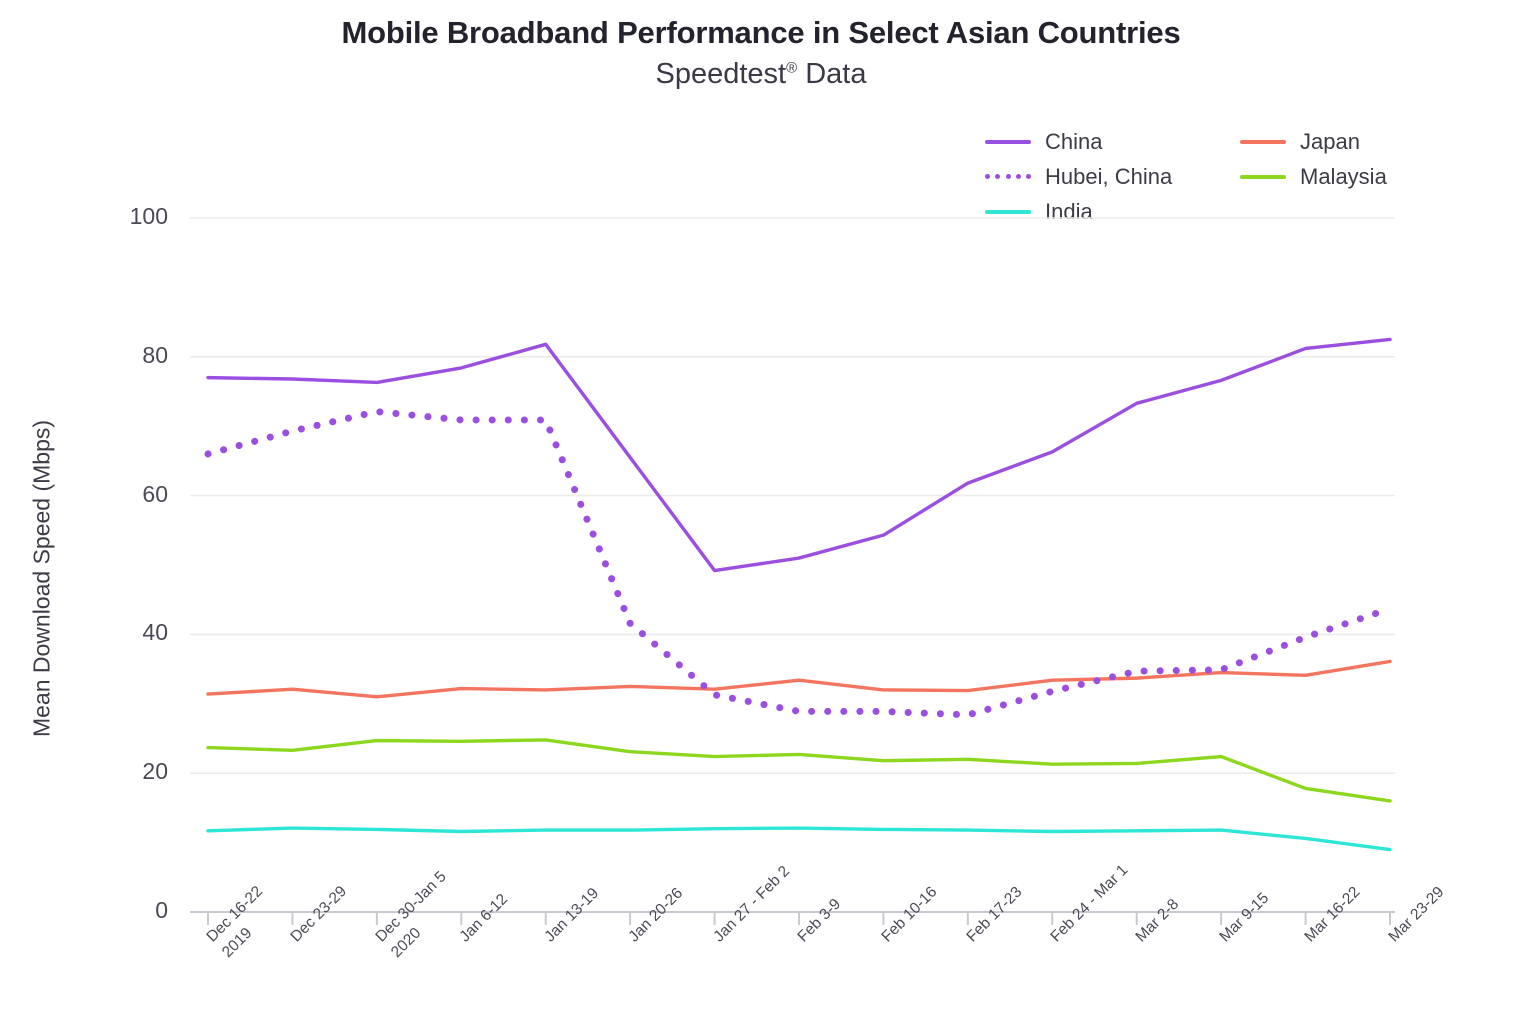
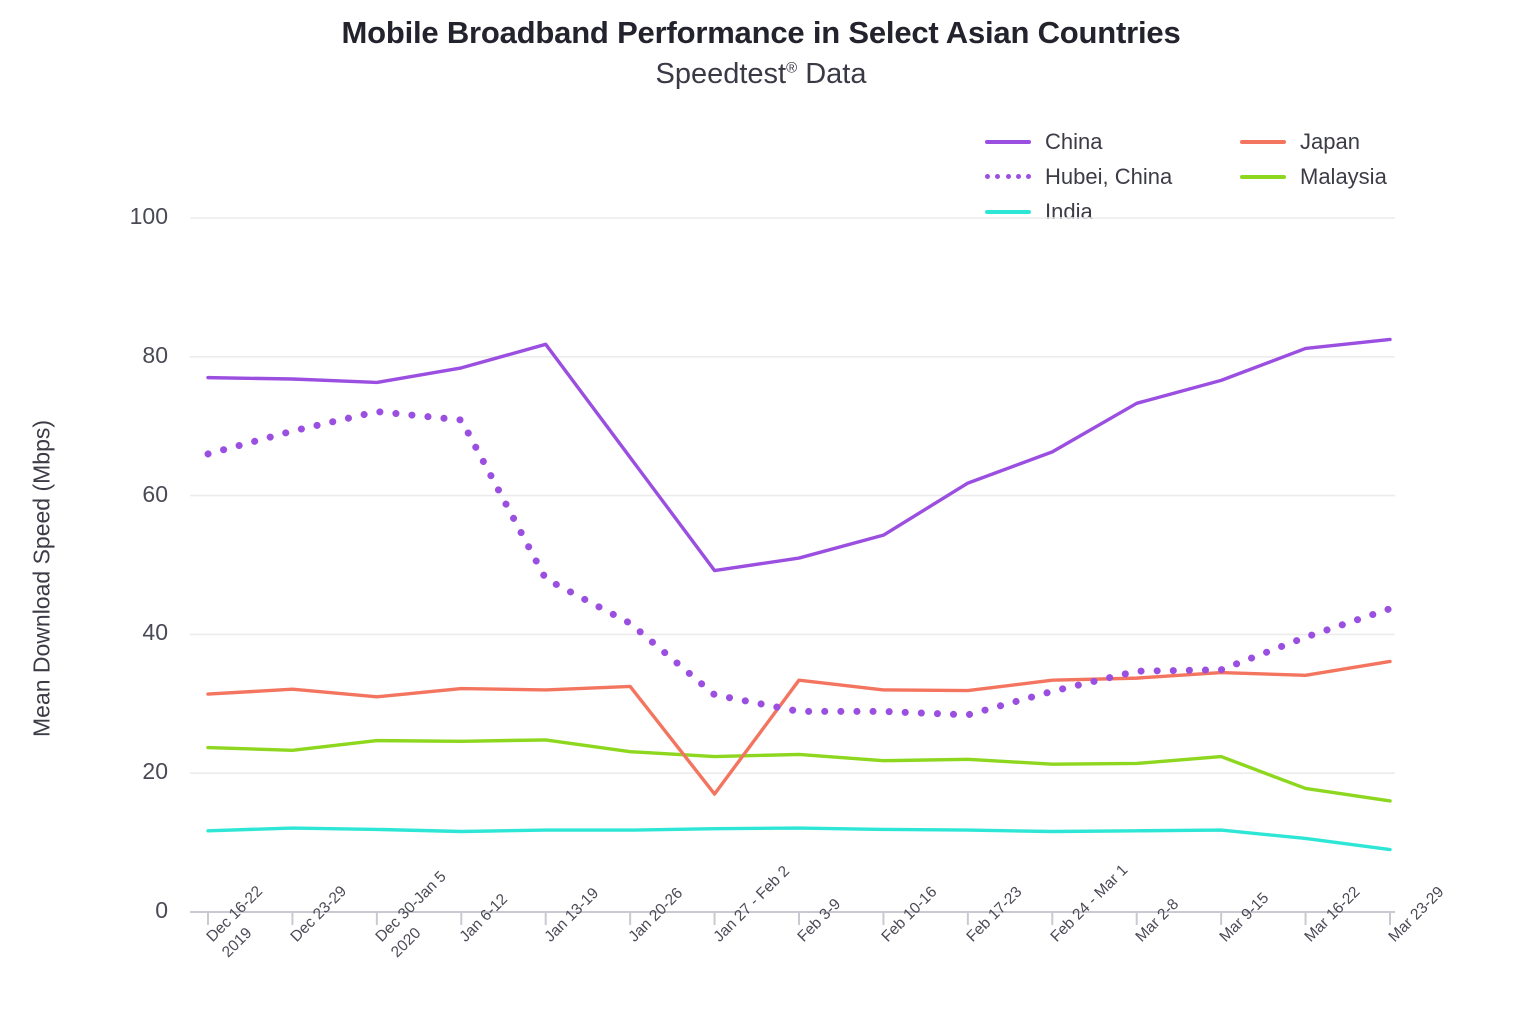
Hubei, China/Jan 13-19: 71 -> 48
Japan/Jan 27 - Feb 2: 32 -> 17
